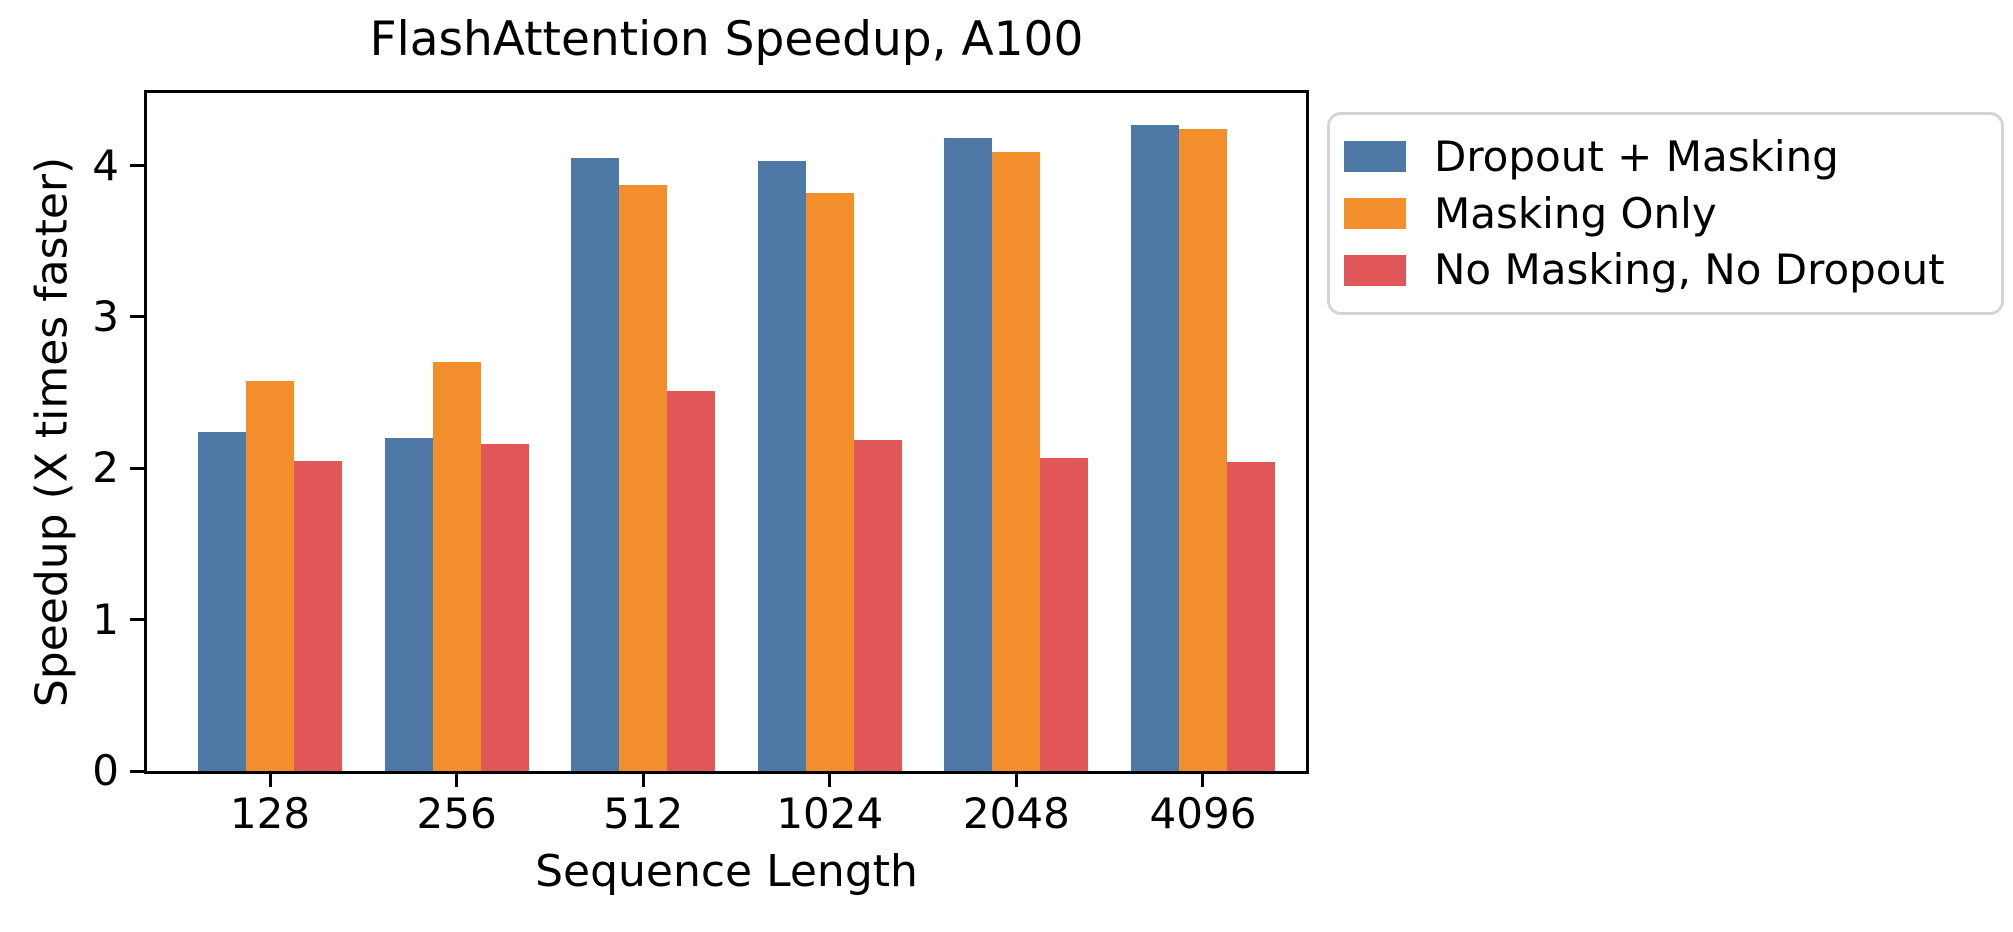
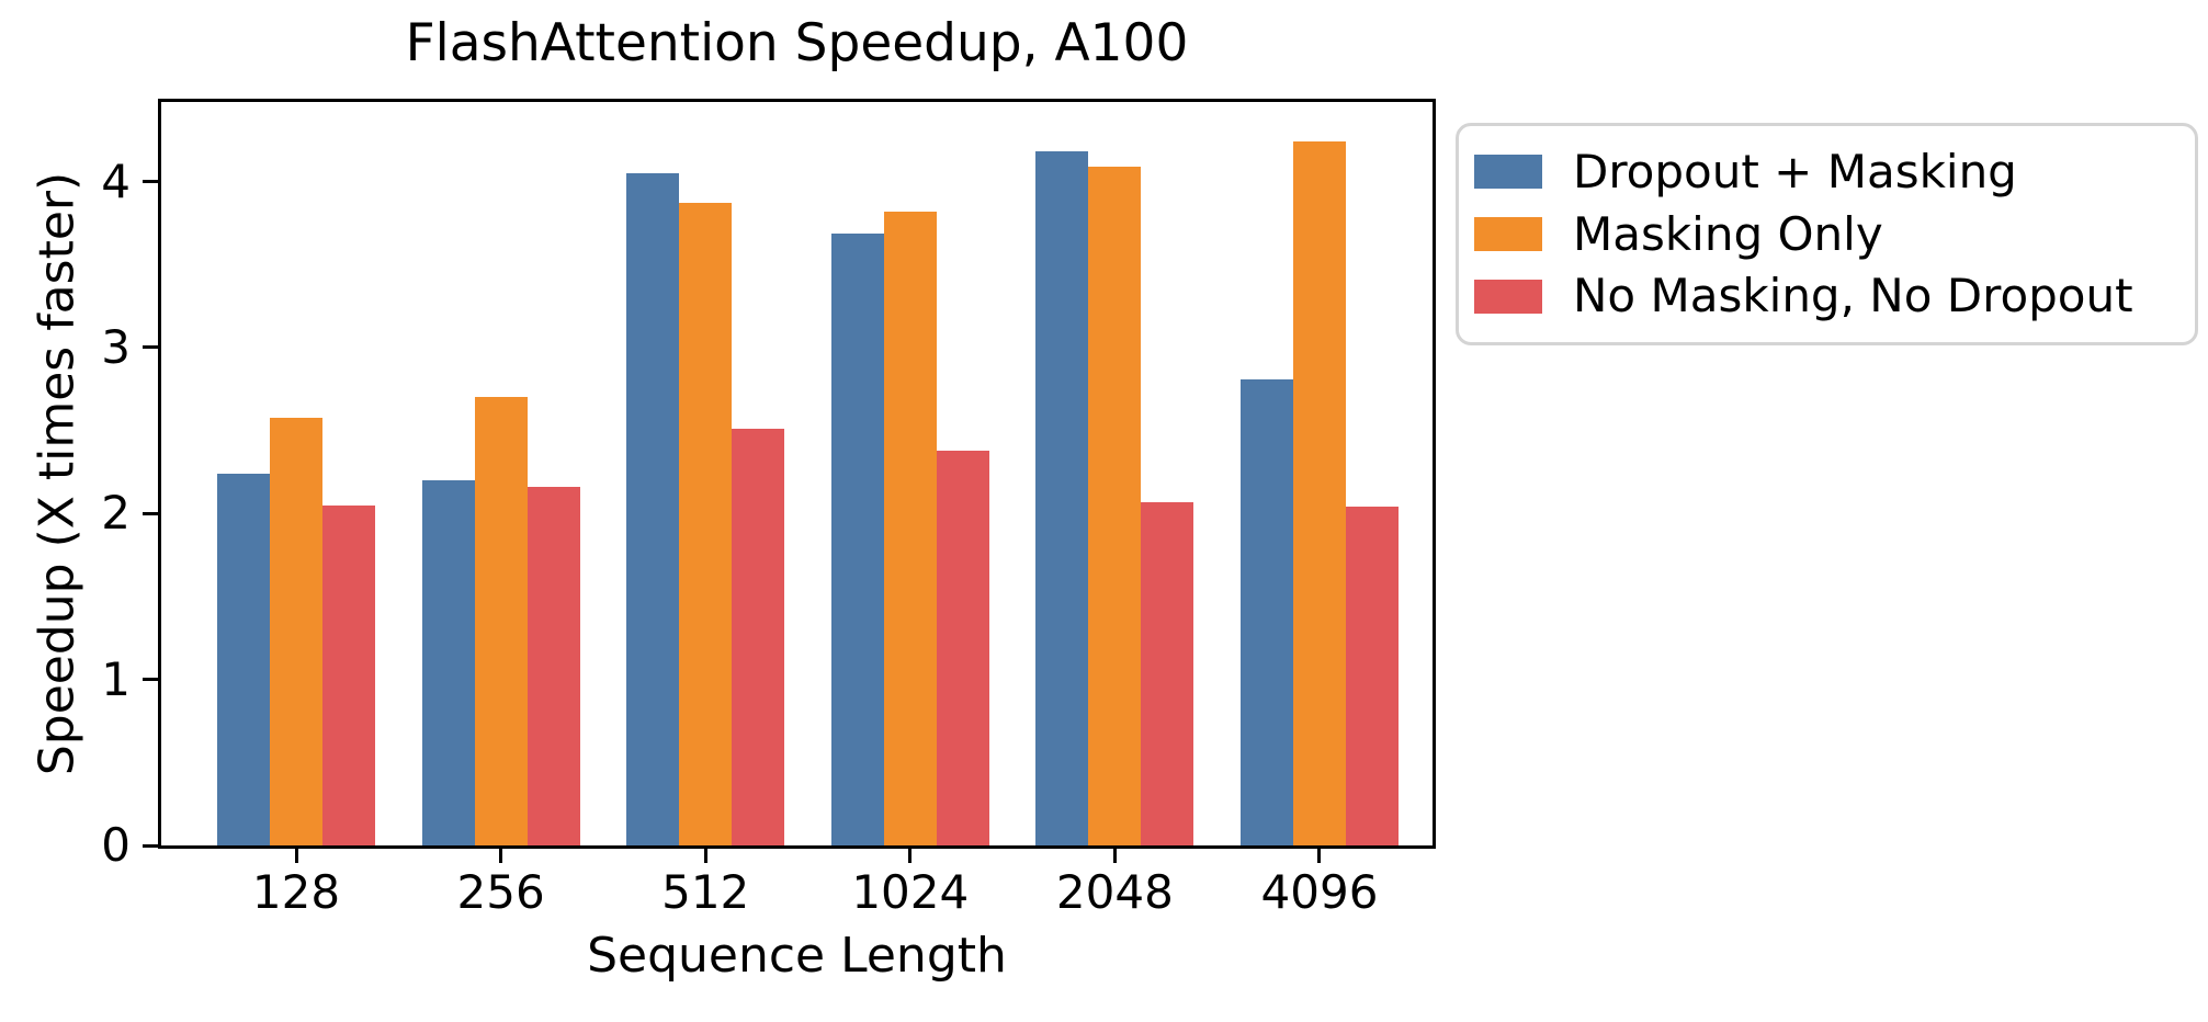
Dropout + Masking/1024: 4.03 -> 3.69
No Masking, No Dropout/1024: 2.19 -> 2.38
Dropout + Masking/4096: 4.27 -> 2.81
